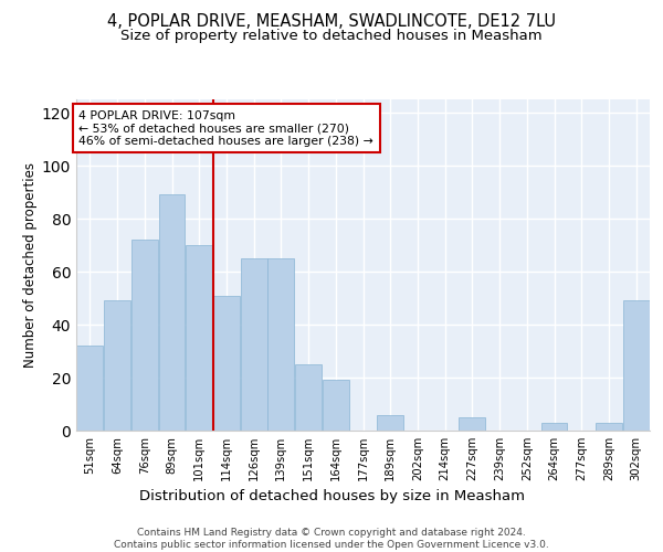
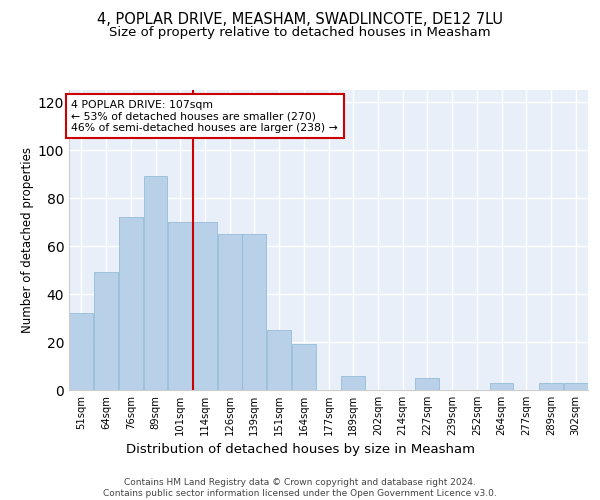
114sqm: 51 -> 70
302sqm: 49 -> 3
